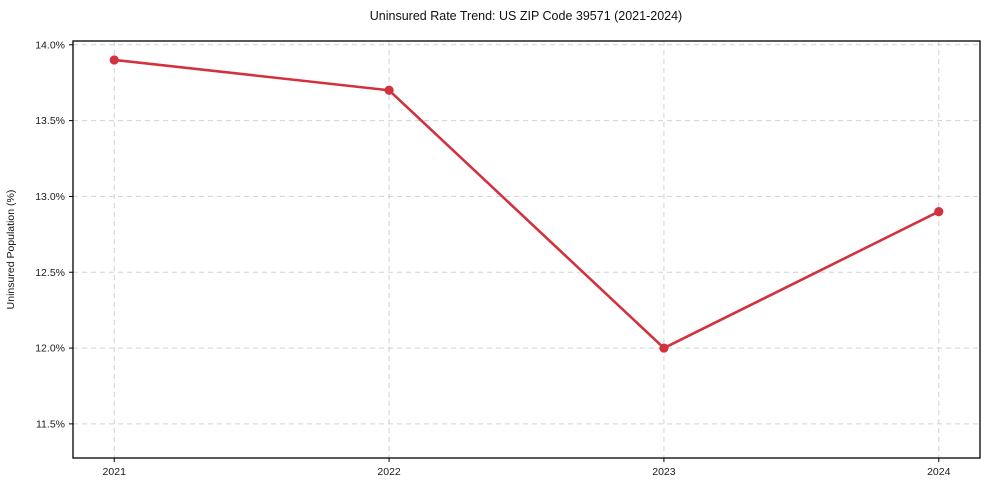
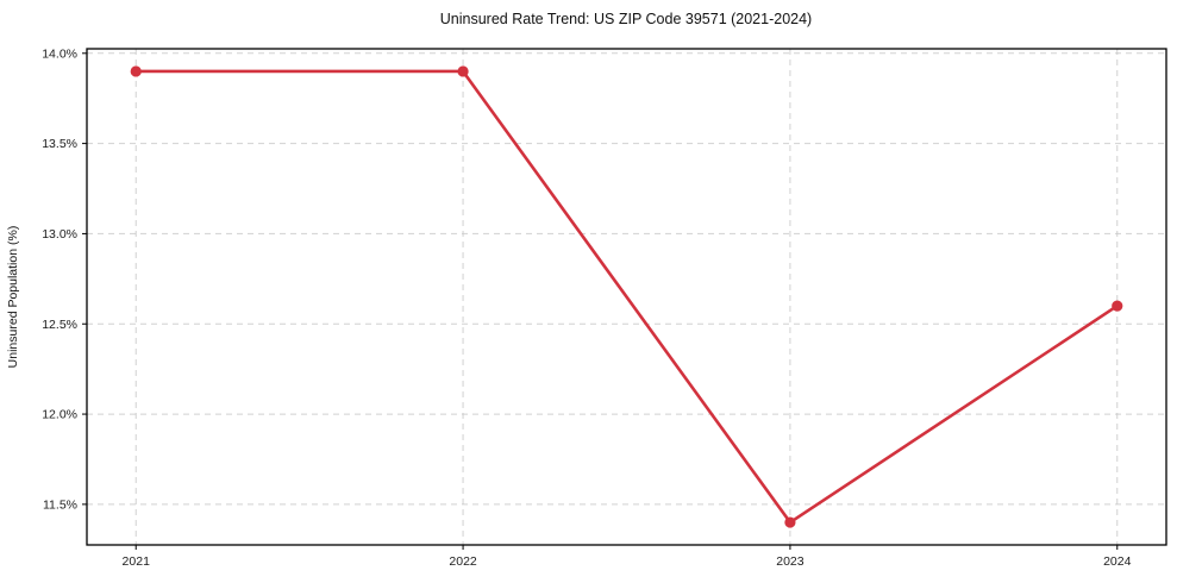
2022: 13.7% -> 13.9%
2023: 12.0% -> 11.4%
2024: 12.9% -> 12.6%
